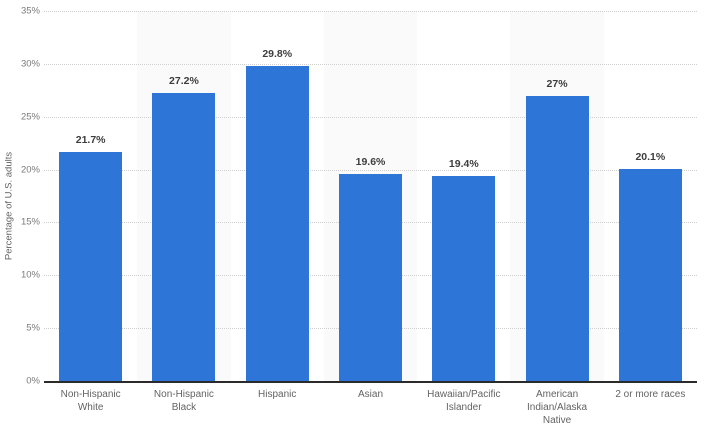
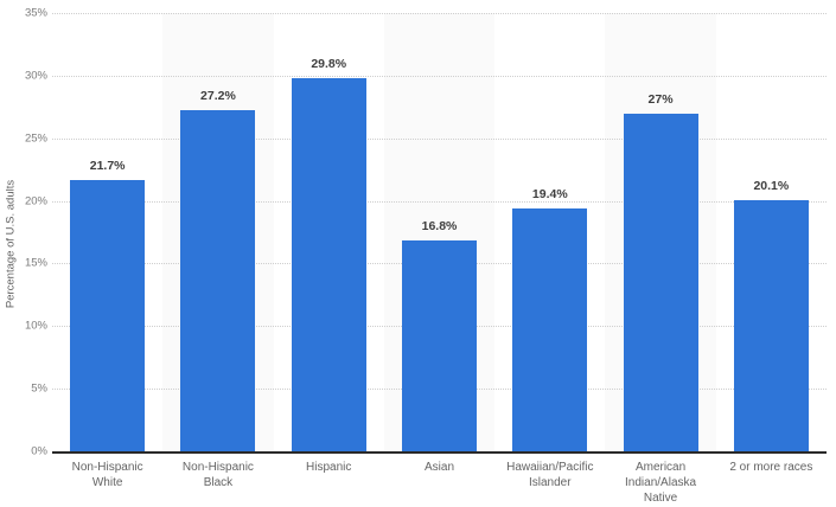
Asian: 19.6% -> 16.8%
